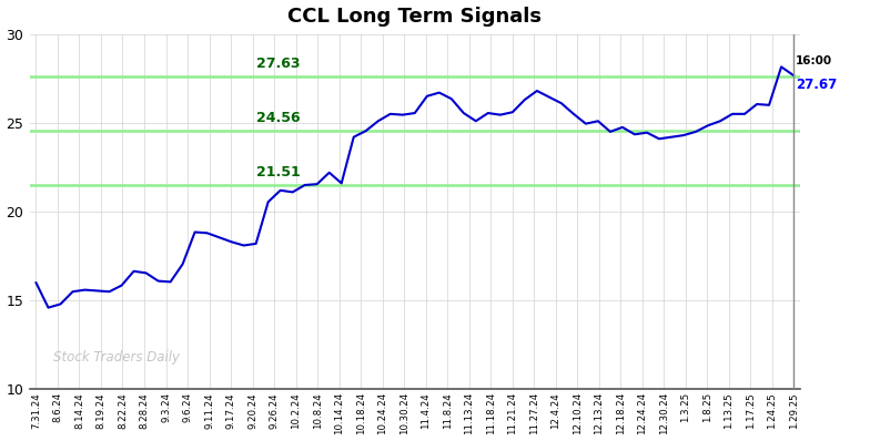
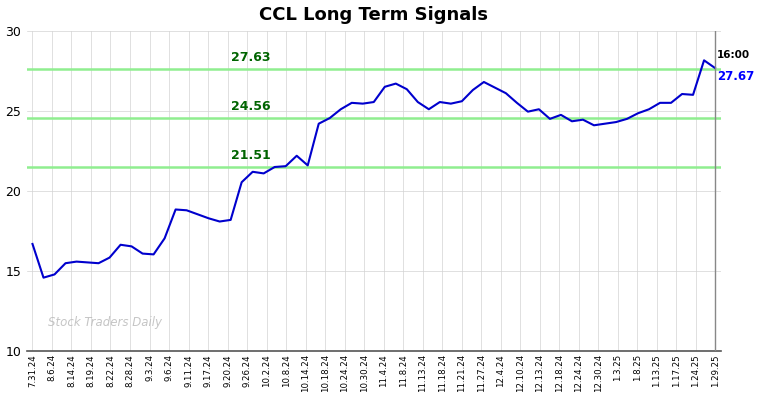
7.31.24: 16.0 -> 16.7
